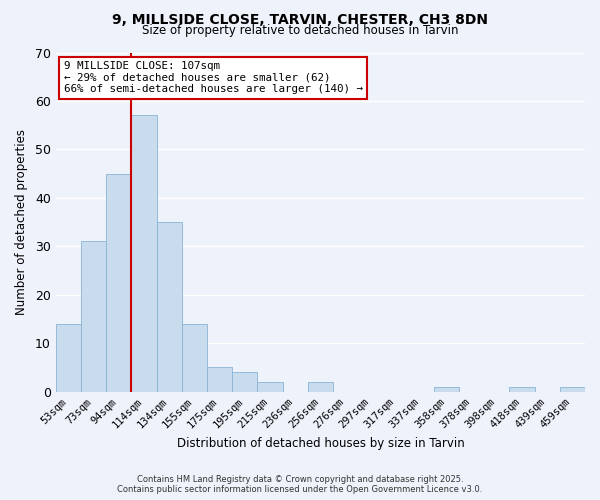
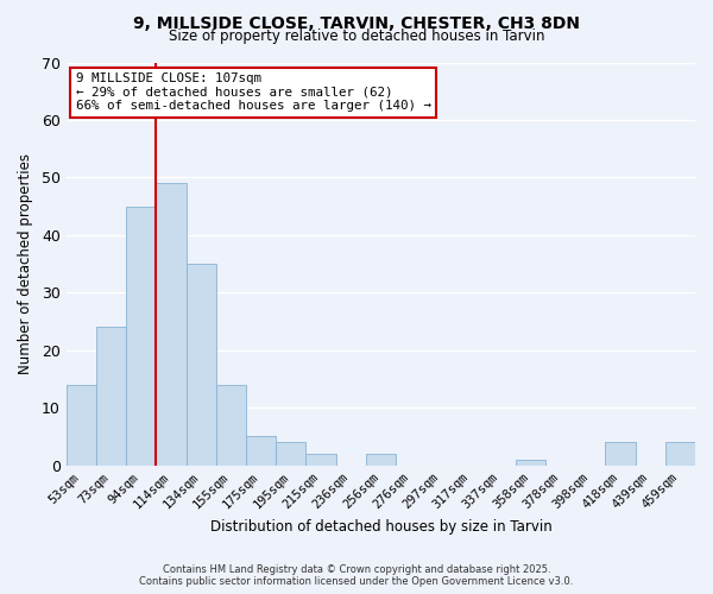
73sqm: 31 -> 24
114sqm: 57 -> 49
418sqm: 1 -> 4
459sqm: 1 -> 4
